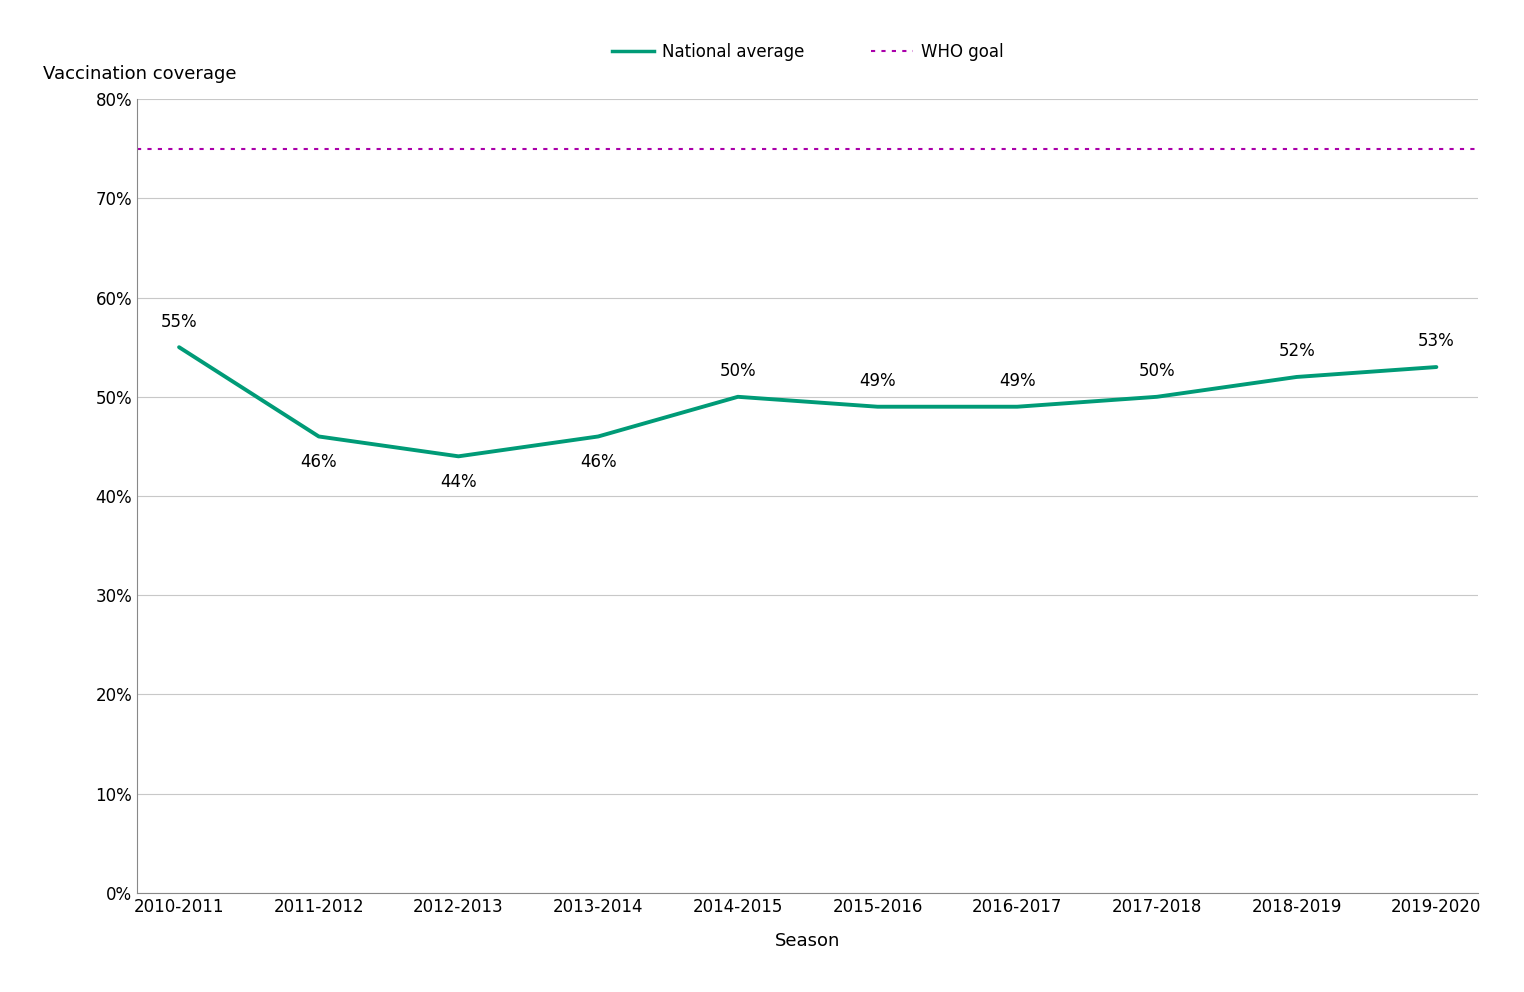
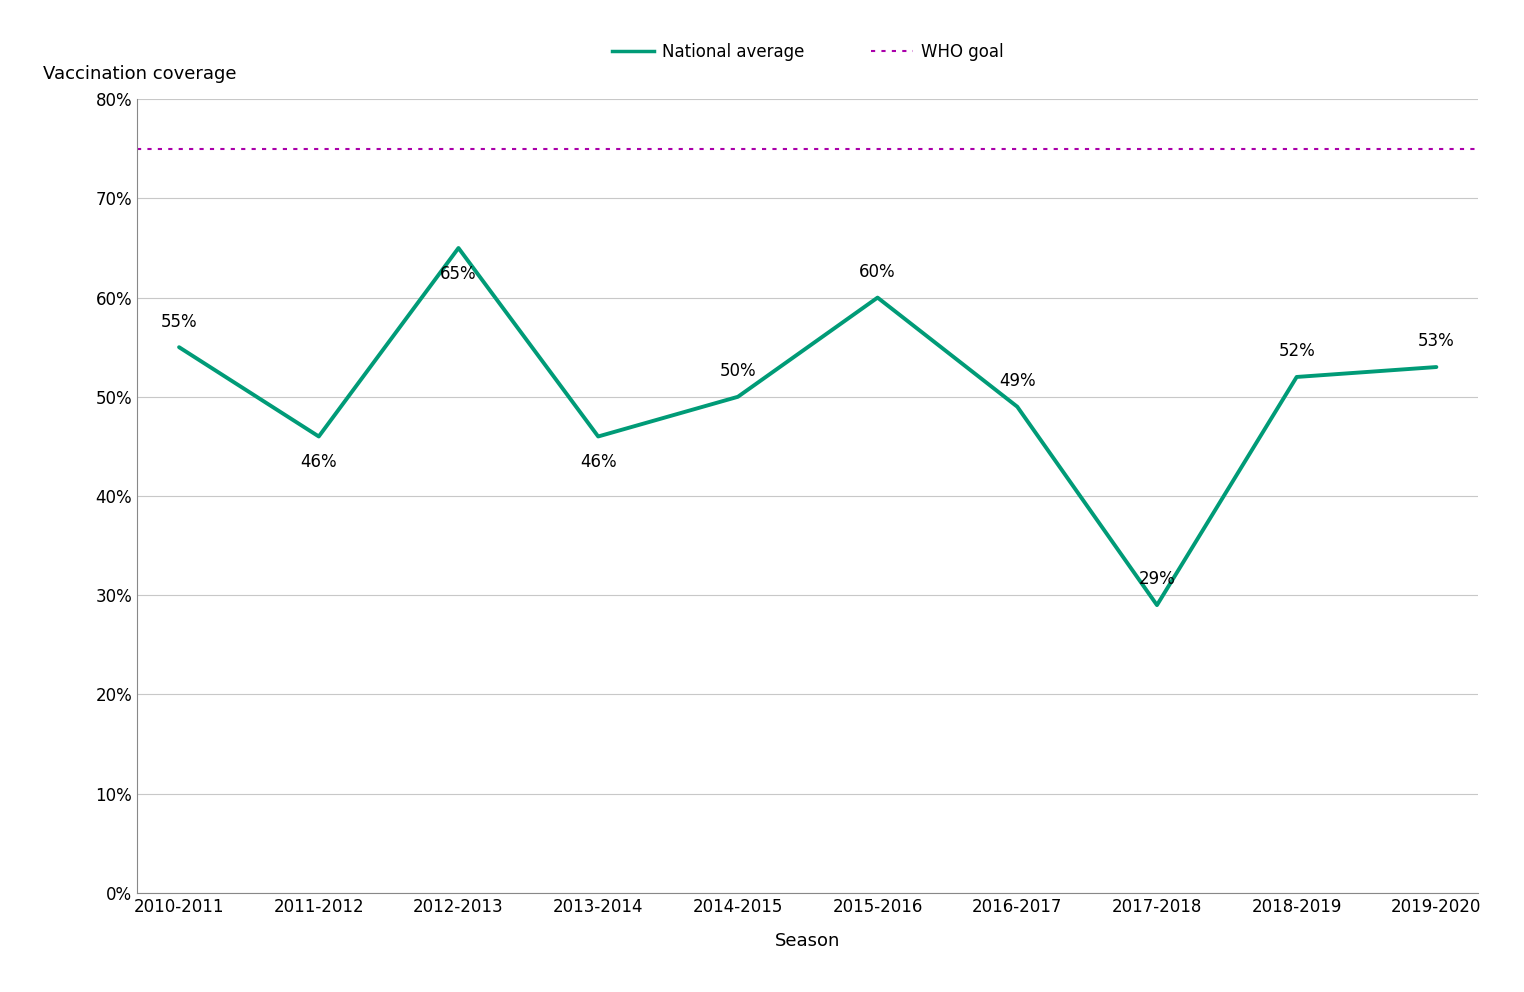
2012-2013: 44% -> 65%
2015-2016: 49% -> 60%
2017-2018: 50% -> 29%
